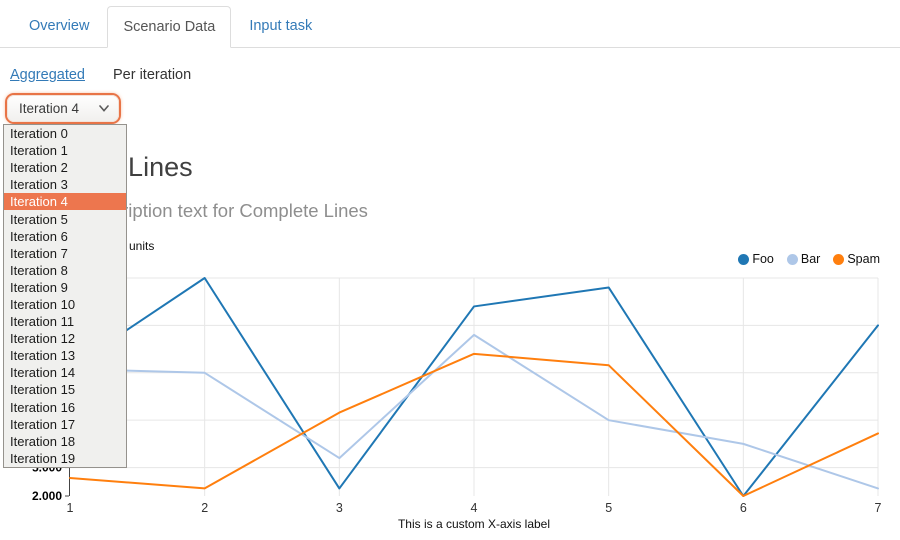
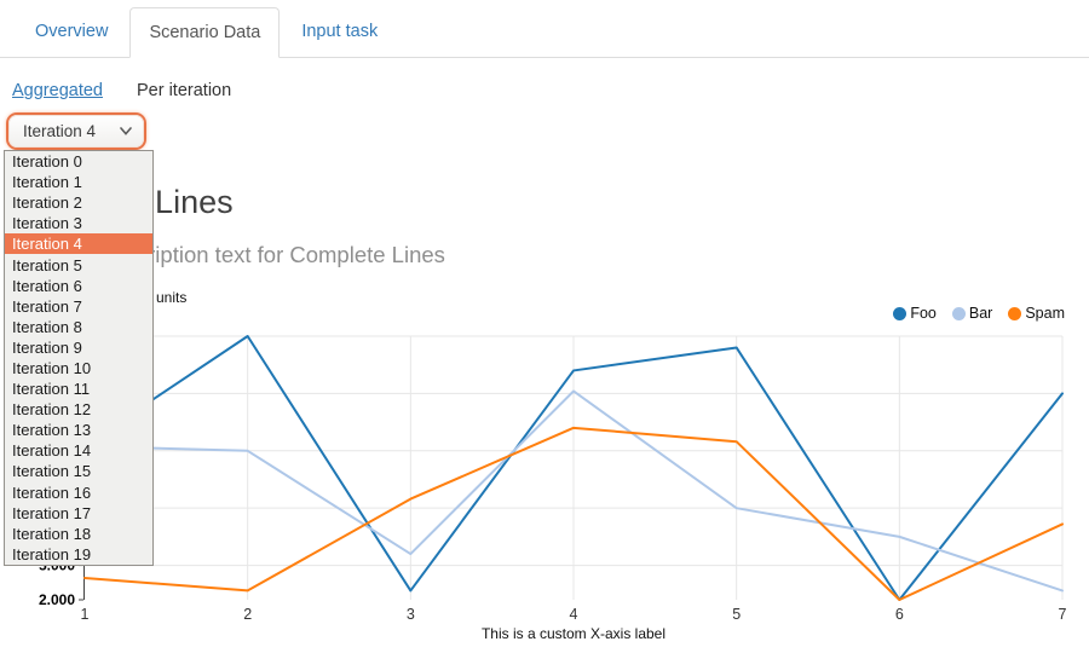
Bar/4: 19000 -> 20000
